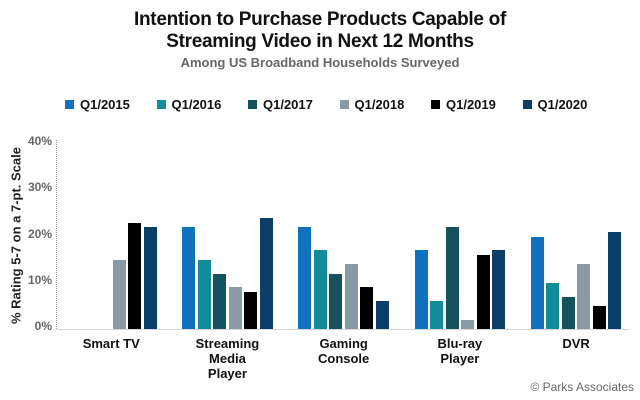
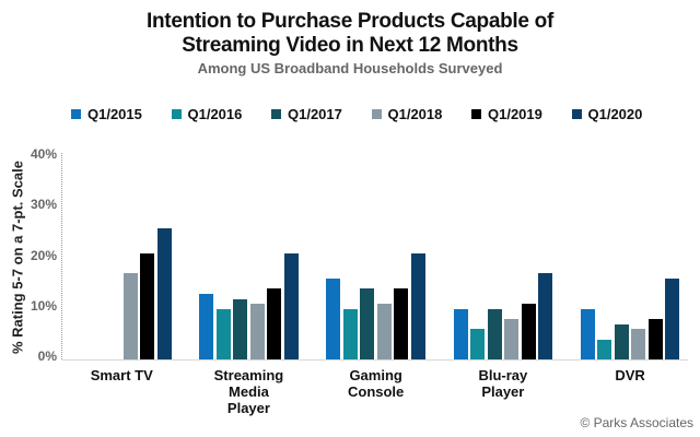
Q1/2018/Smart TV: 15% -> 17%
Q1/2019/Smart TV: 23% -> 21%
Q1/2020/Smart TV: 22% -> 26%
Q1/2015/Streaming Media Player: 22% -> 13%
Q1/2016/Streaming Media Player: 15% -> 10%
Q1/2018/Streaming Media Player: 9% -> 11%
Q1/2019/Streaming Media Player: 8% -> 14%
Q1/2020/Streaming Media Player: 24% -> 21%
Q1/2015/Gaming Console: 22% -> 16%
Q1/2016/Gaming Console: 17% -> 10%
Q1/2017/Gaming Console: 12% -> 14%
Q1/2018/Gaming Console: 14% -> 11%
Q1/2019/Gaming Console: 9% -> 14%
Q1/2020/Gaming Console: 6% -> 21%
Q1/2015/Blu-ray Player: 17% -> 10%
Q1/2017/Blu-ray Player: 22% -> 10%
Q1/2018/Blu-ray Player: 2% -> 8%
Q1/2019/Blu-ray Player: 16% -> 11%
Q1/2015/DVR: 20% -> 10%
Q1/2016/DVR: 10% -> 4%
Q1/2018/DVR: 14% -> 6%
Q1/2019/DVR: 5% -> 8%
Q1/2020/DVR: 21% -> 16%
